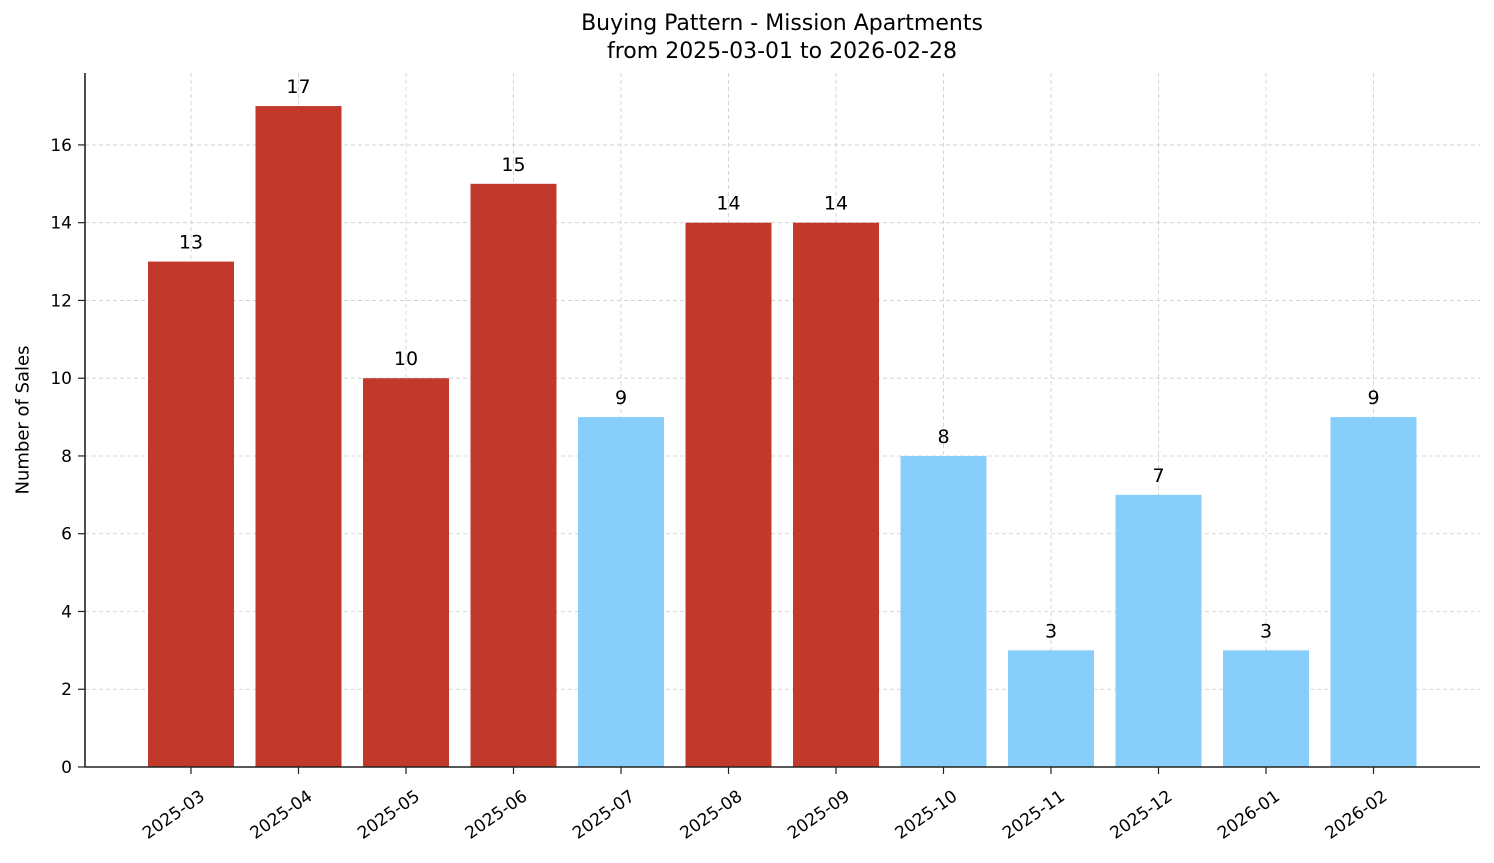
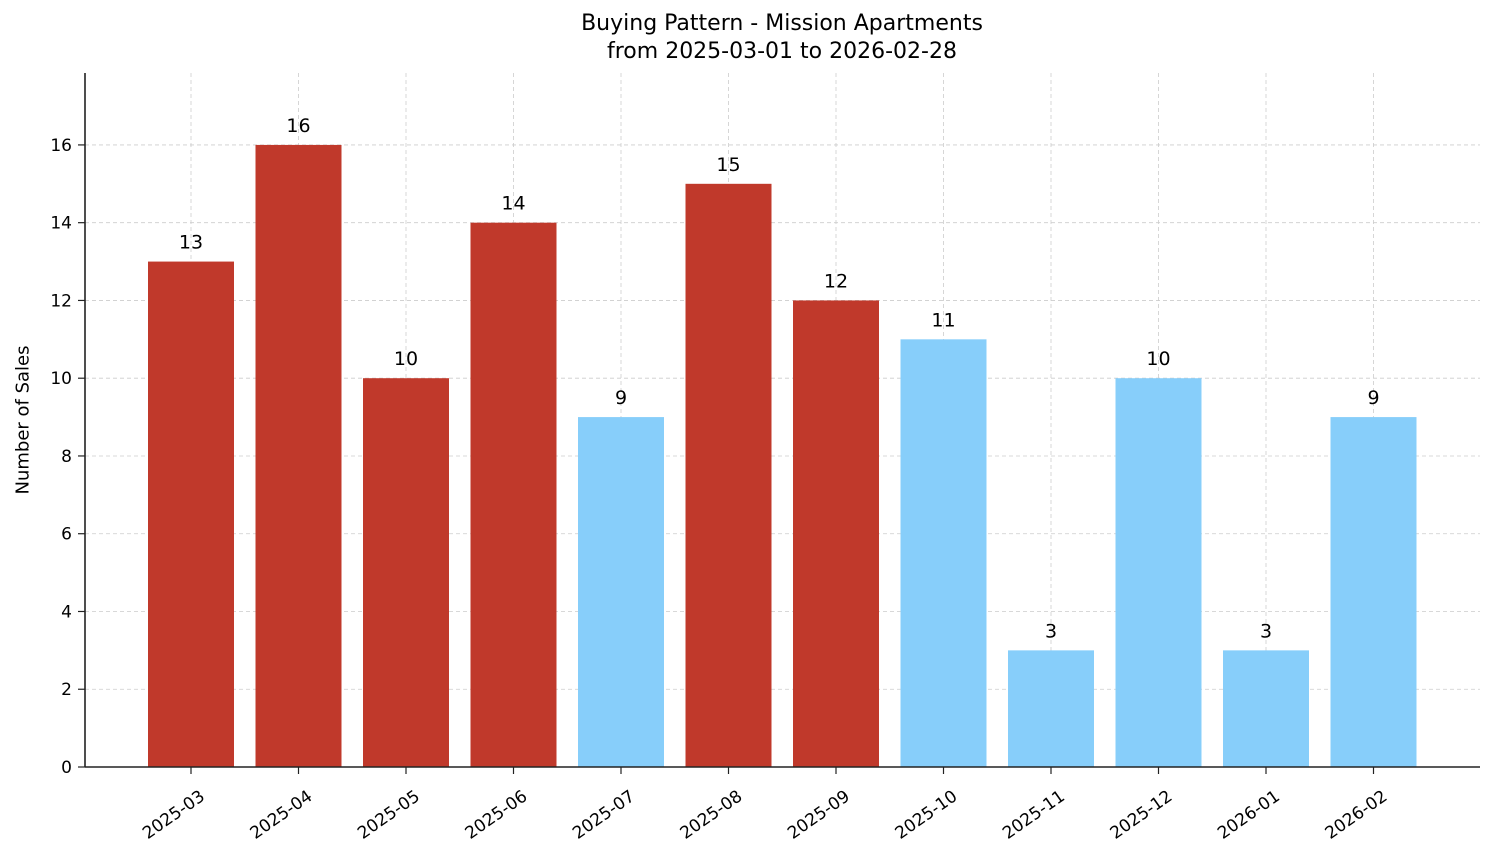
2025-04: 17 -> 16
2025-06: 15 -> 14
2025-08: 14 -> 15
2025-09: 14 -> 12
2025-10: 8 -> 11
2025-12: 7 -> 10
